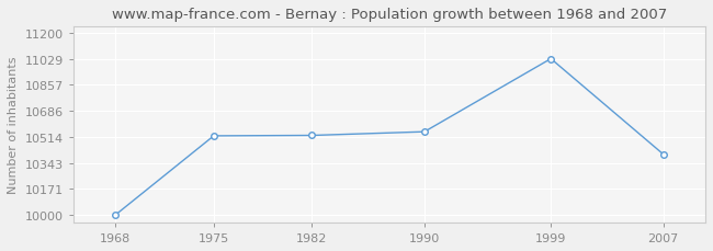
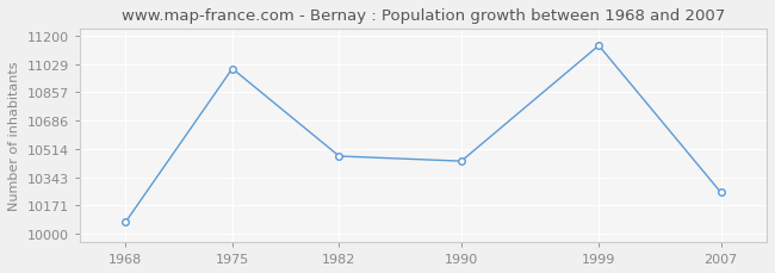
1968: 10000 -> 10070
1975: 10520 -> 11000
1982: 10520 -> 10470
1990: 10550 -> 10440
1999: 11030 -> 11140
2007: 10400 -> 10250
